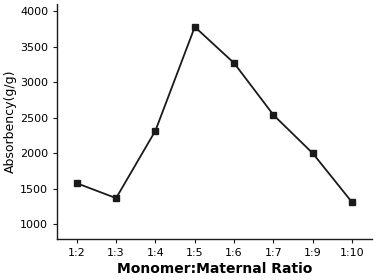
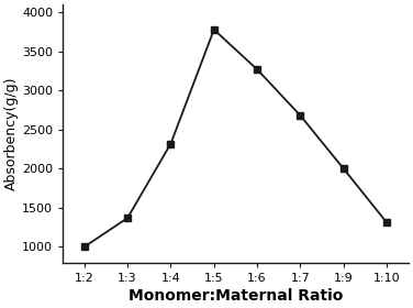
1:2: 1580 -> 1000
1:7: 2540 -> 2680
